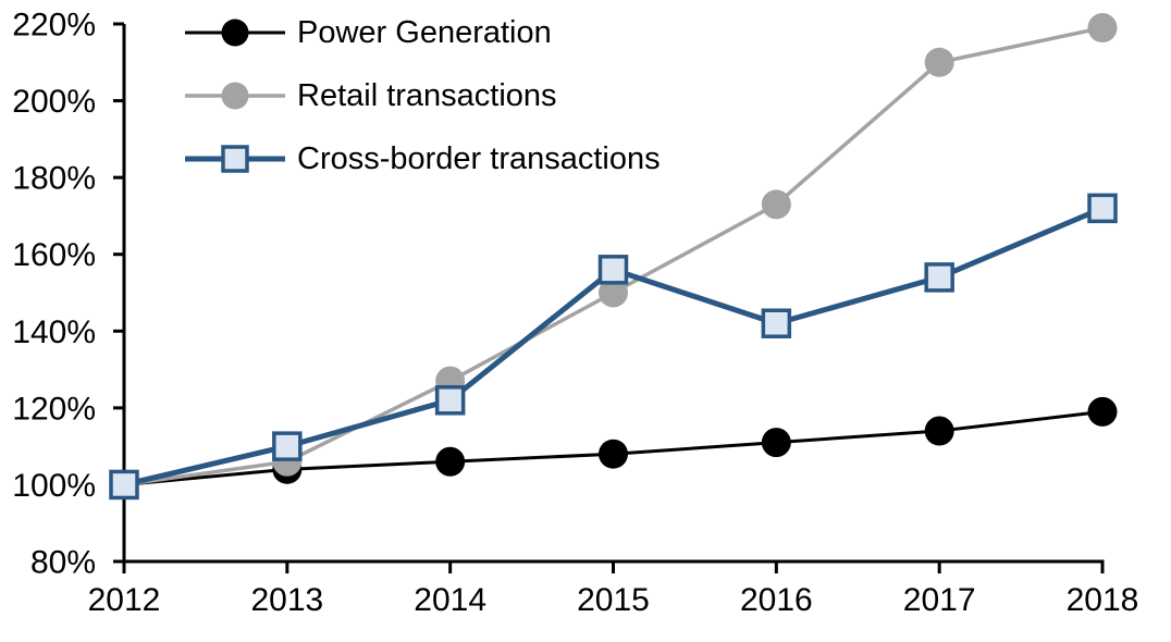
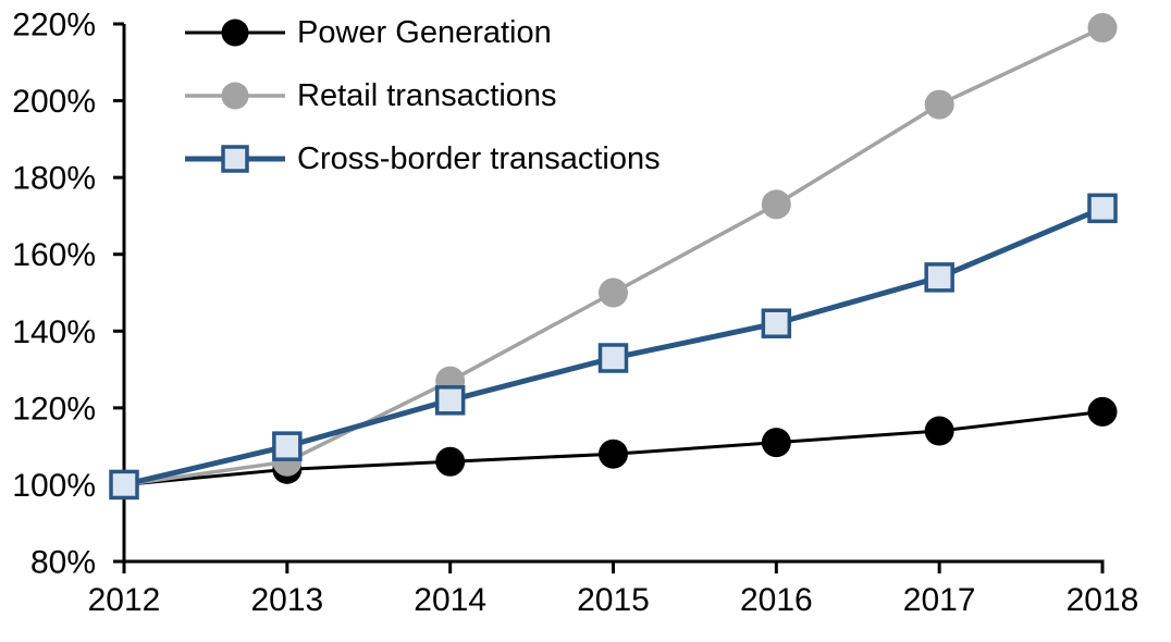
Cross-border transactions/2015: 156% -> 133%
Retail transactions/2017: 210% -> 199%
